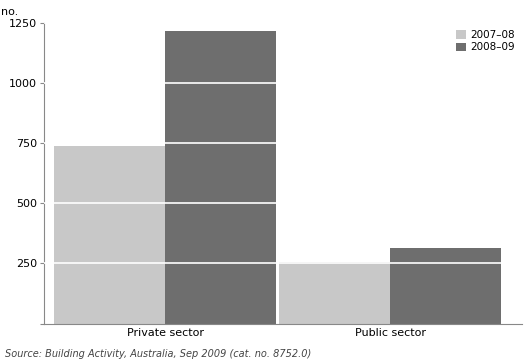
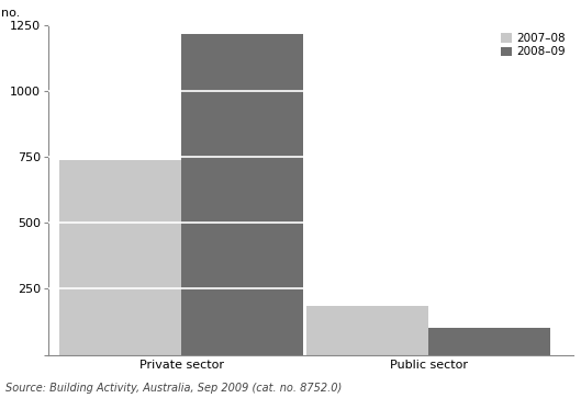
2007–08/Public sector: 255 -> 184
2008–09/Public sector: 315 -> 102
